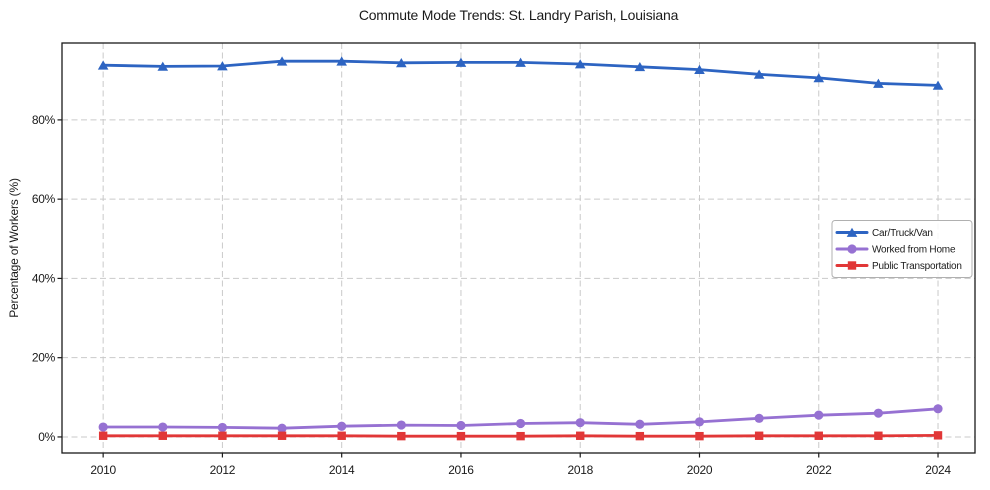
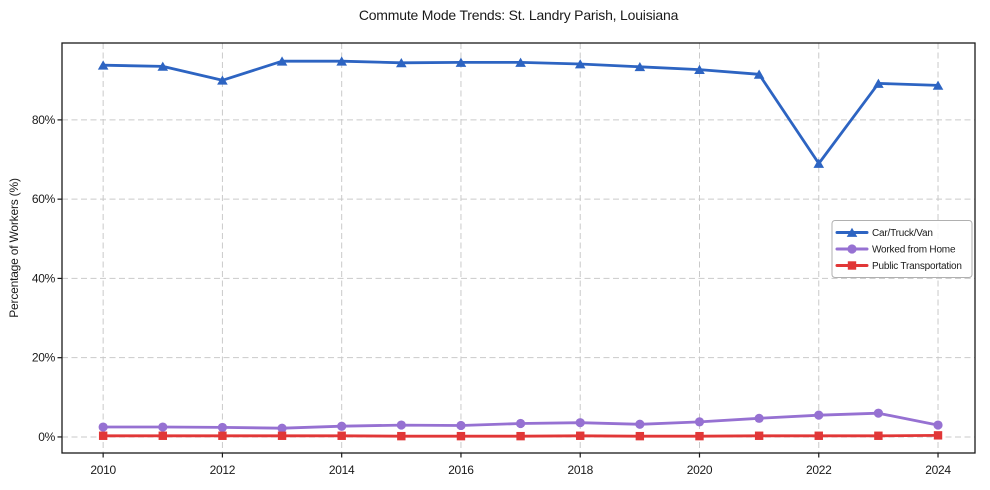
Car/Truck/Van/2012: 94% -> 90%
Car/Truck/Van/2022: 91% -> 69%
Worked from Home/2024: 7% -> 3%
